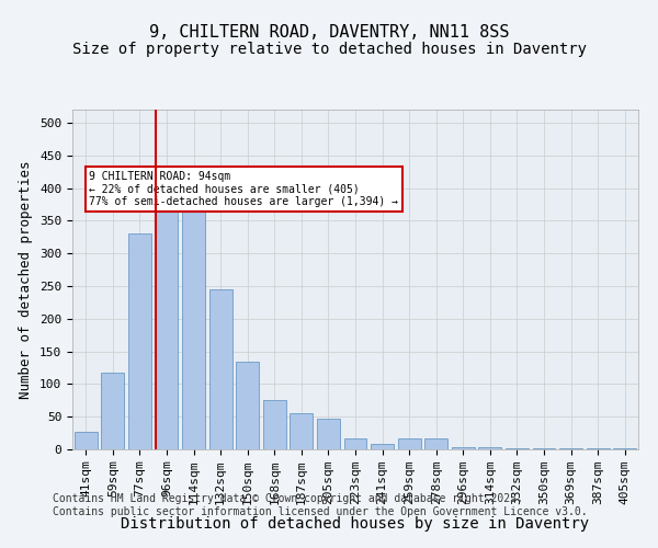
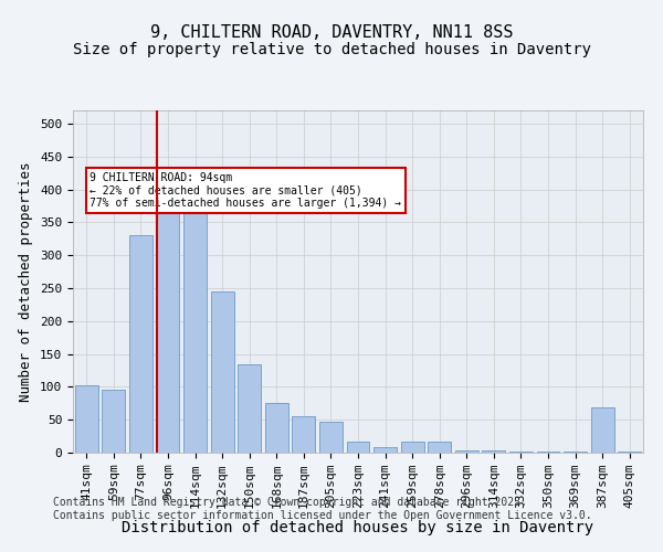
41sqm: 27 -> 102
59sqm: 118 -> 96
387sqm: 1 -> 68
